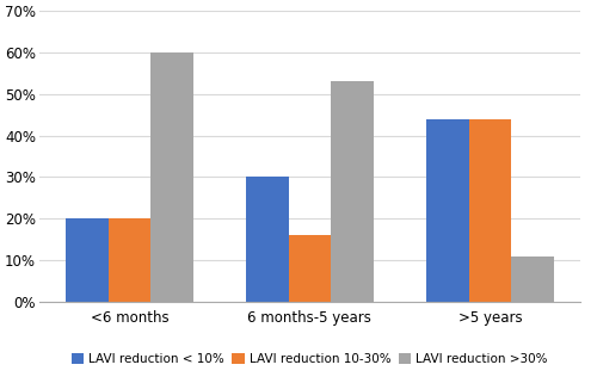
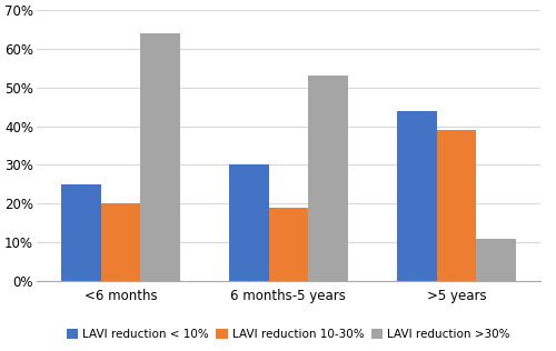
LAVI reduction < 10%/<6 months: 20% -> 25%
LAVI reduction >30%/<6 months: 60% -> 64%
LAVI reduction 10-30%/6 months-5 years: 16% -> 19%
LAVI reduction 10-30%/>5 years: 44% -> 39%
